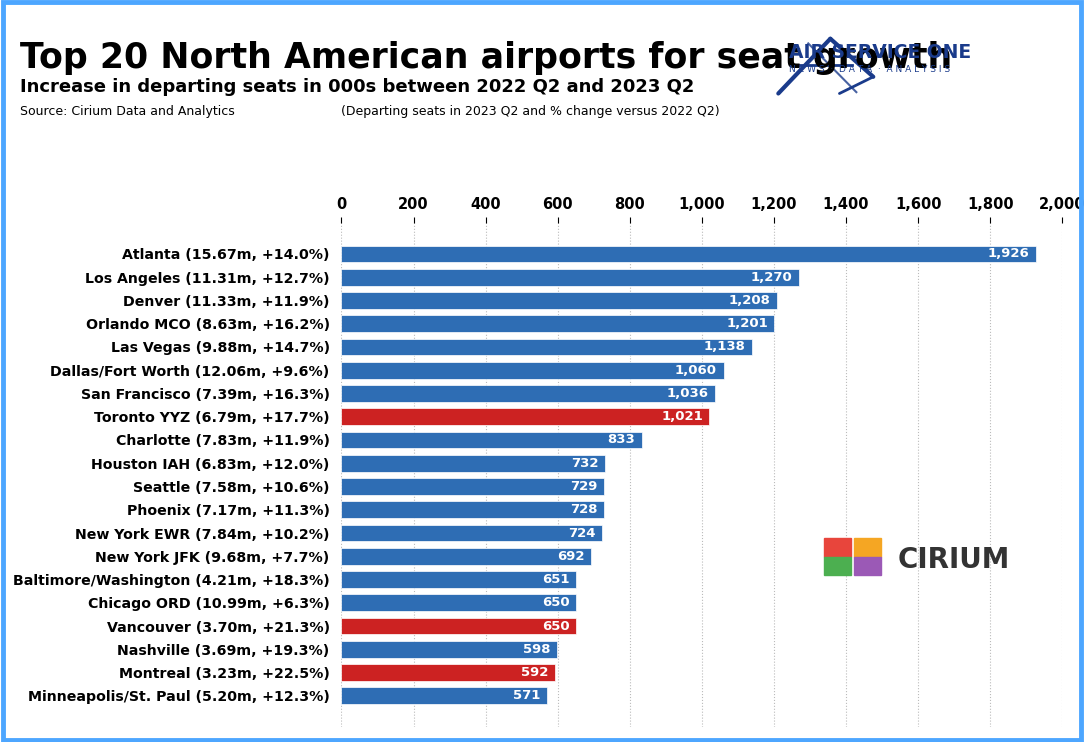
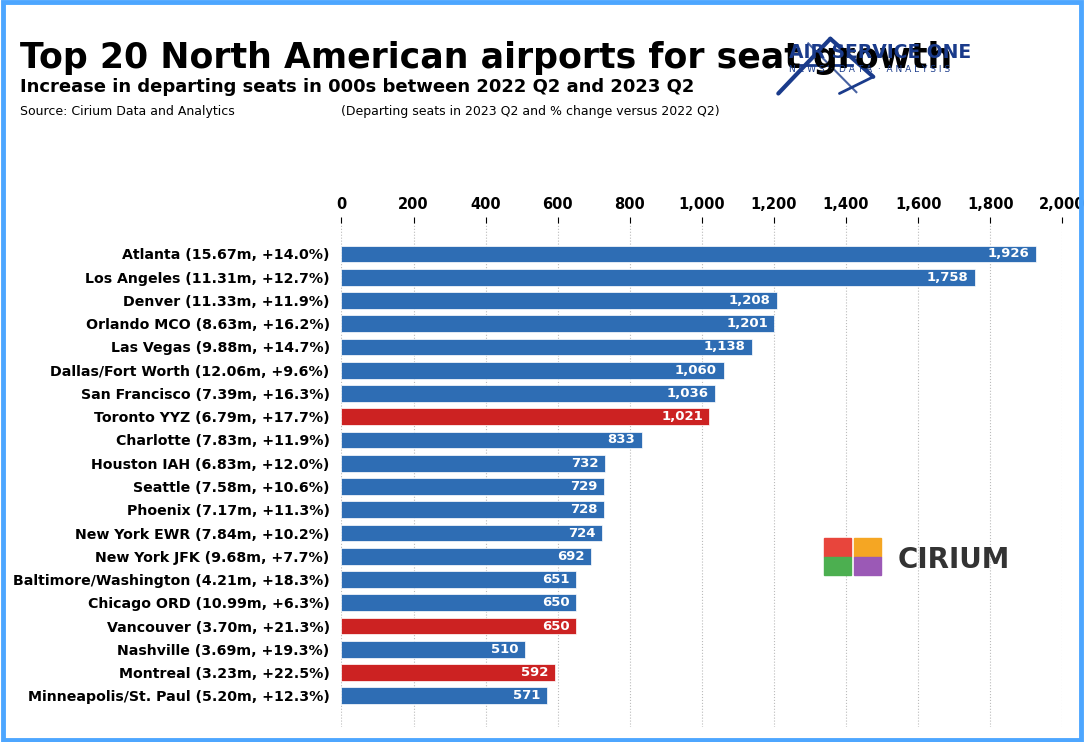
Los Angeles (11.31m, +12.7%): 1,270 -> 1,758
Nashville (3.69m, +19.3%): 598 -> 510
